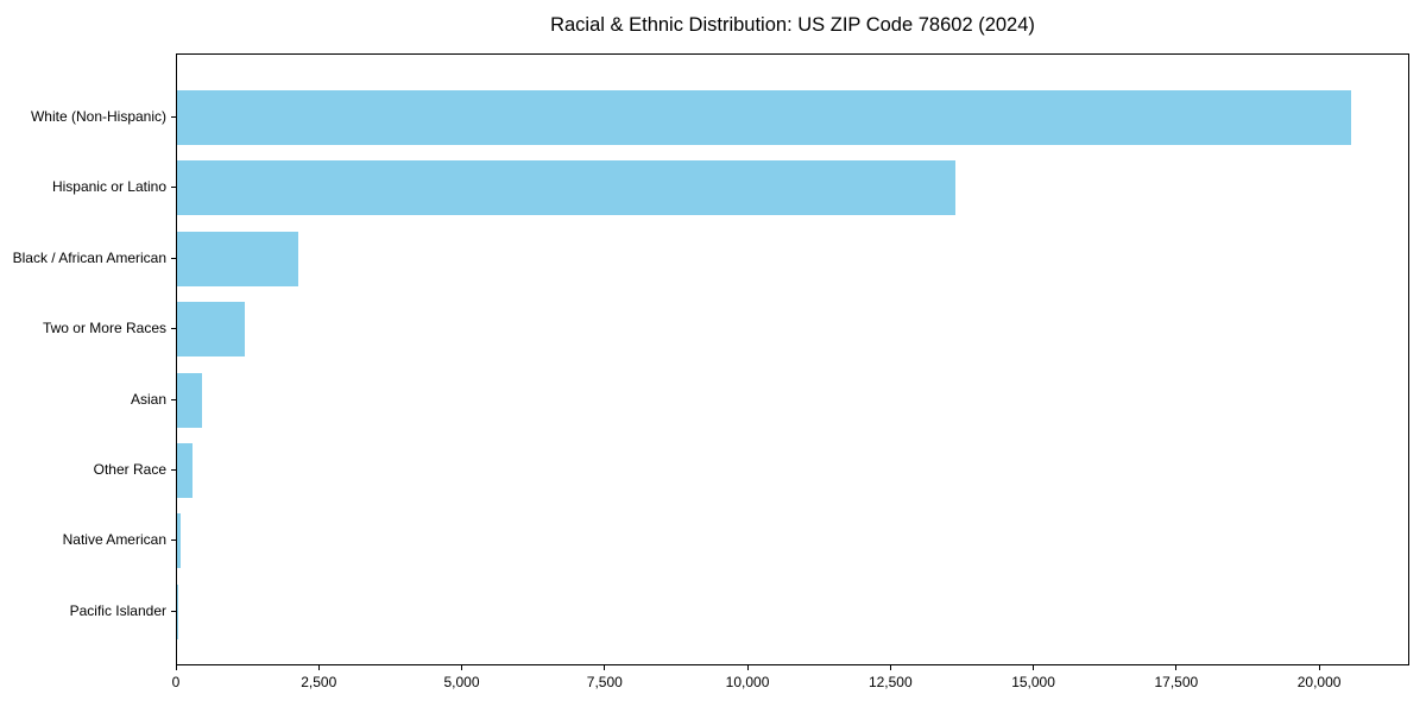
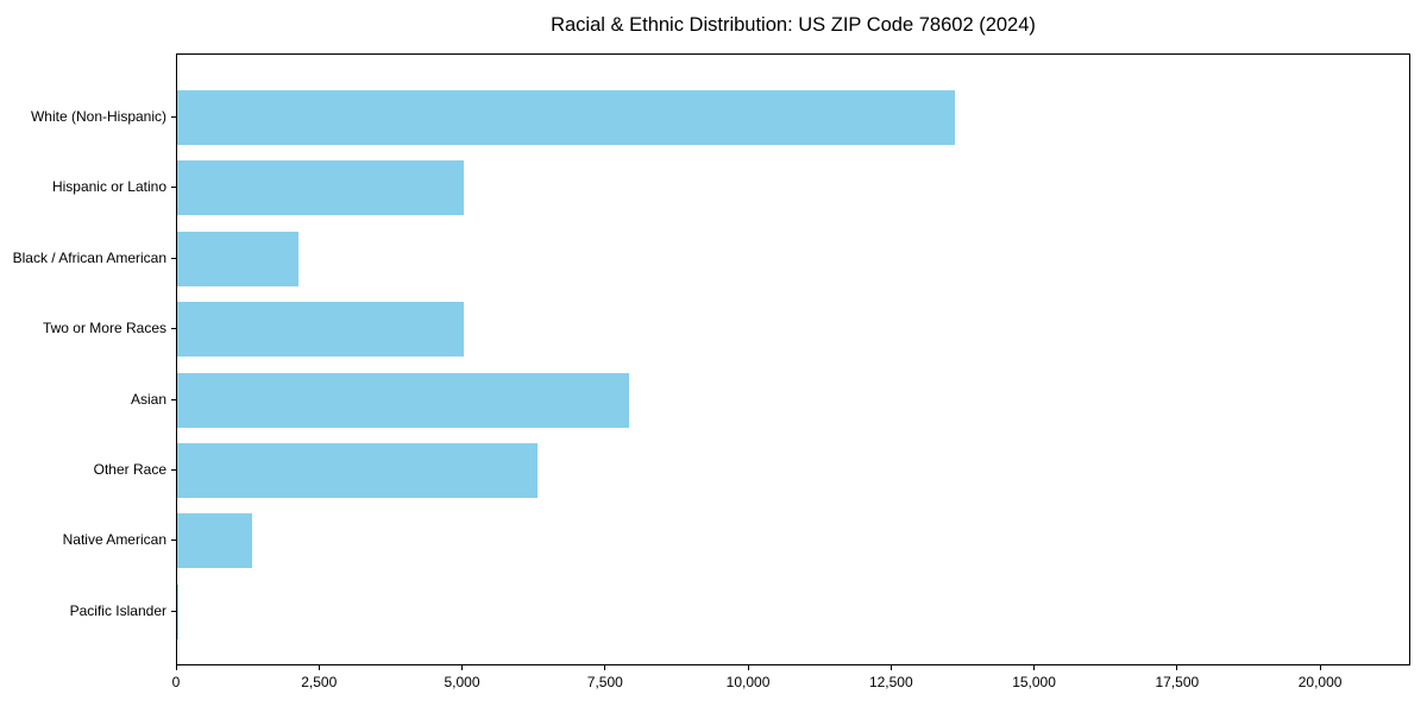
White (Non-Hispanic): 20500 -> 13600
Hispanic or Latino: 13600 -> 5000
Two or More Races: 1200 -> 5000
Asian: 400 -> 7900
Other Race: 300 -> 6300
Native American: 100 -> 1300
